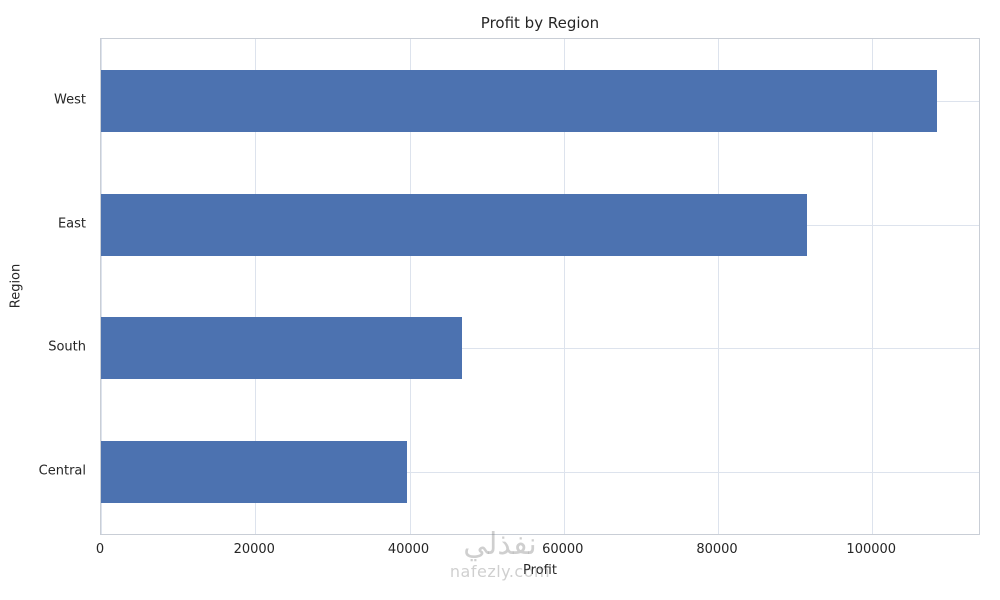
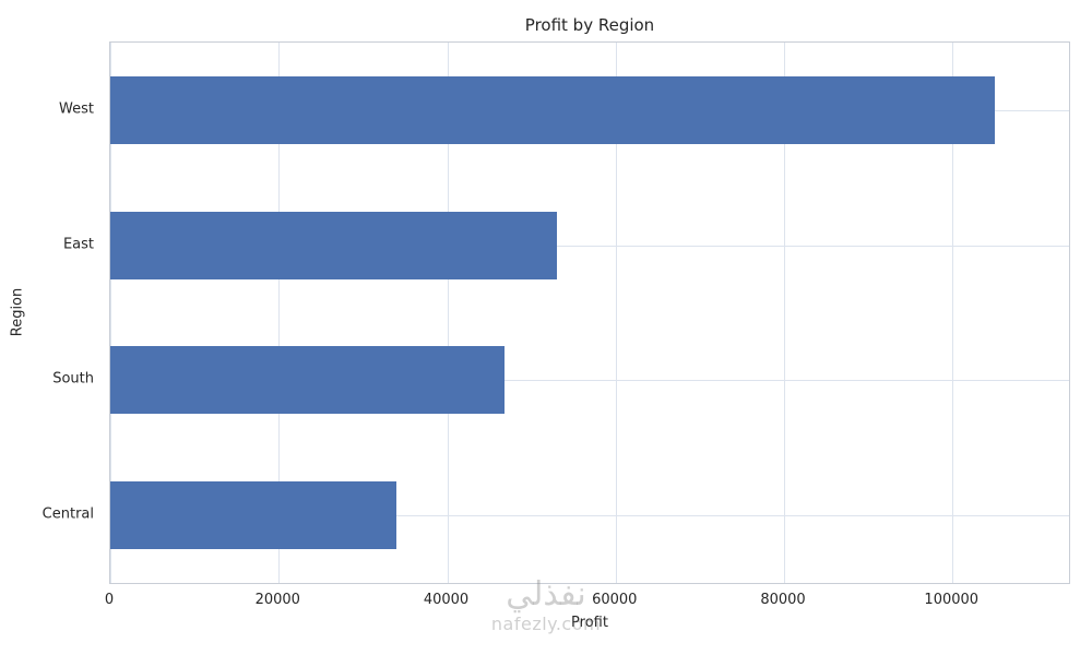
West: 108000 -> 105000
East: 92000 -> 53000
Central: 40000 -> 34000
